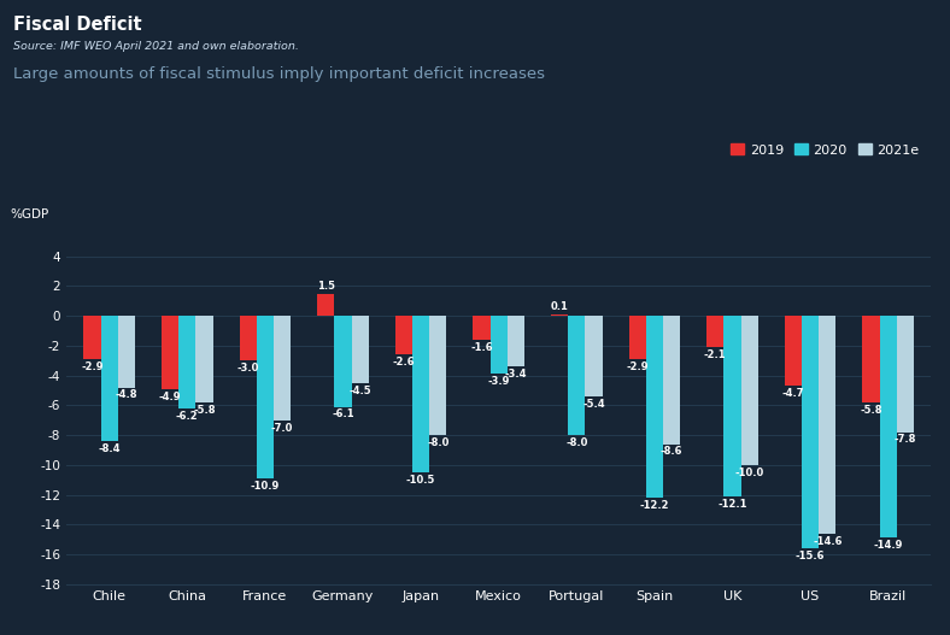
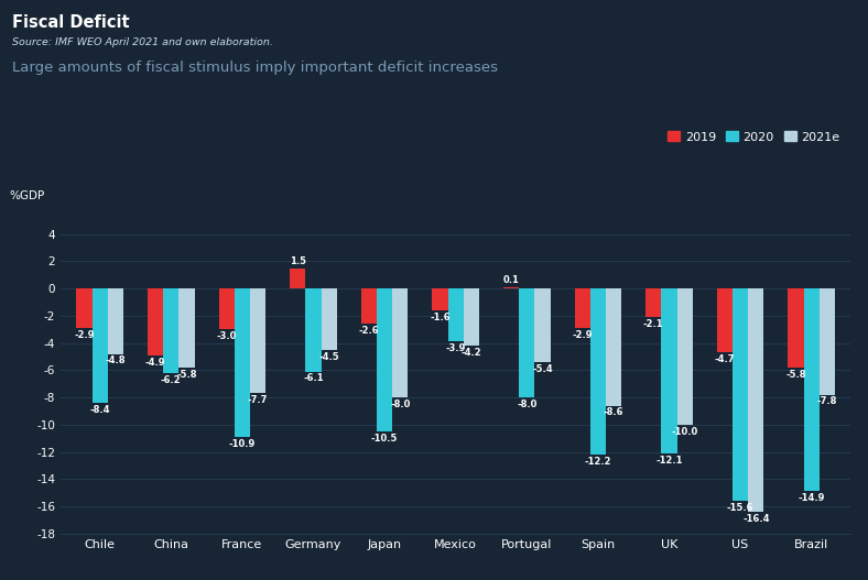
2021e/France: -7.0 -> -7.7
2021e/Mexico: -3.4 -> -4.2
2021e/US: -14.6 -> -16.4
